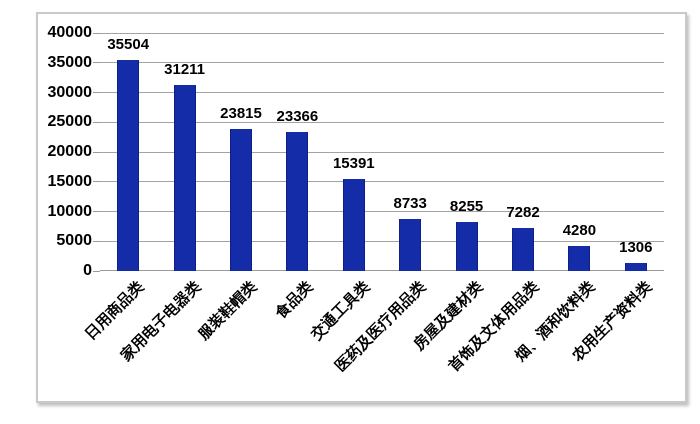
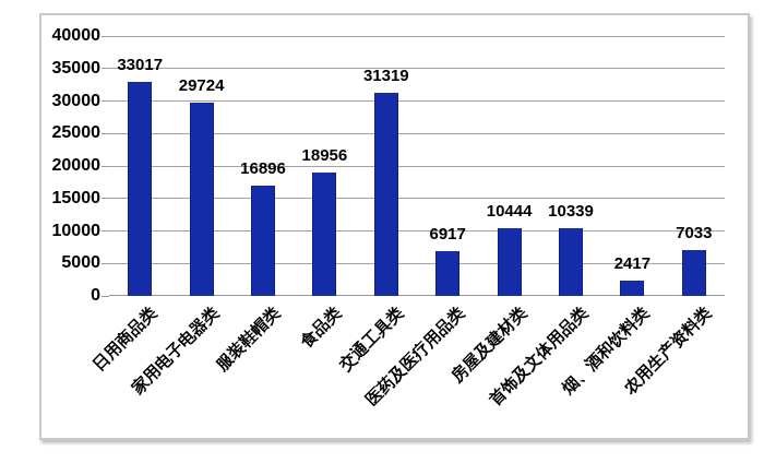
日用商品类: 35504 -> 33017
家用电子电器类: 31211 -> 29724
服装鞋帽类: 23815 -> 16896
食品类: 23366 -> 18956
交通工具类: 15391 -> 31319
医药及医疗用品类: 8733 -> 6917
房屋及建材类: 8255 -> 10444
首饰及文体用品类: 7282 -> 10339
烟、酒和饮料类: 4280 -> 2417
农用生产资料类: 1306 -> 7033
